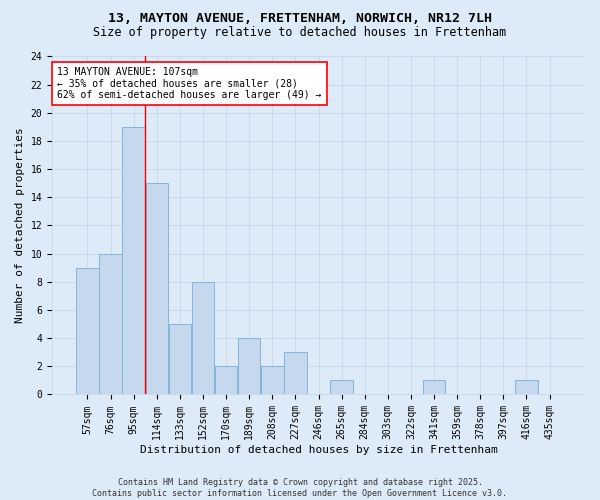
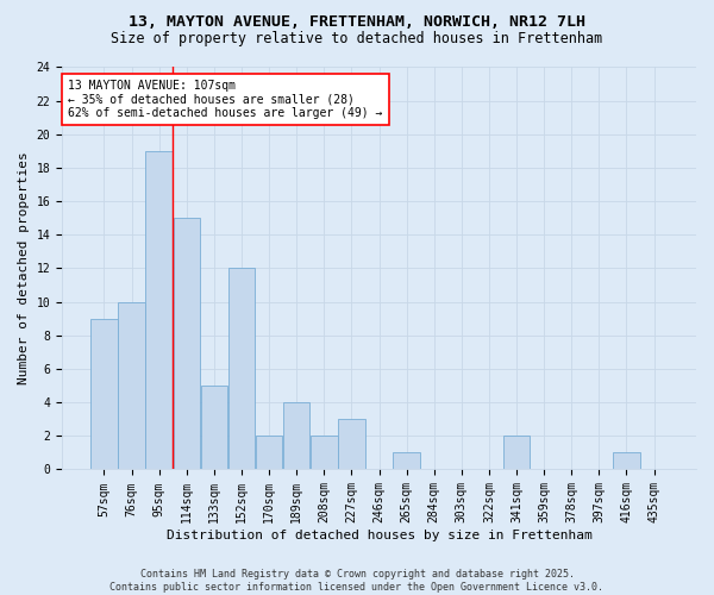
152sqm: 8 -> 12
341sqm: 1 -> 2
